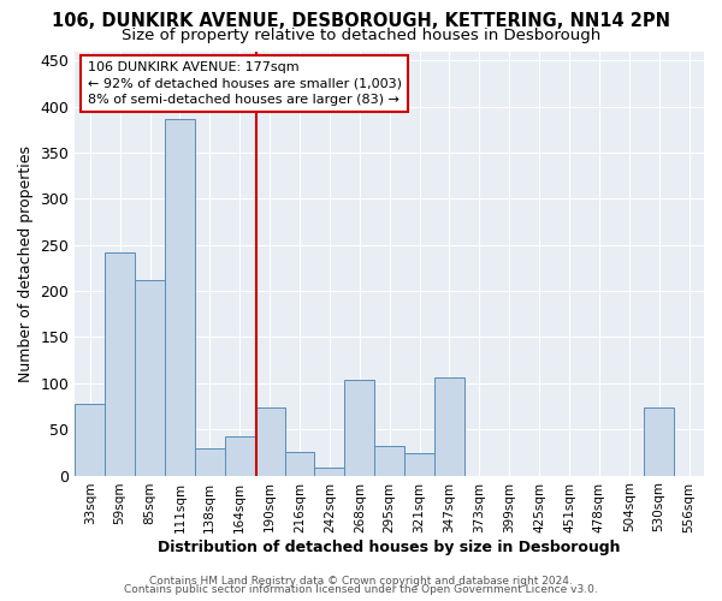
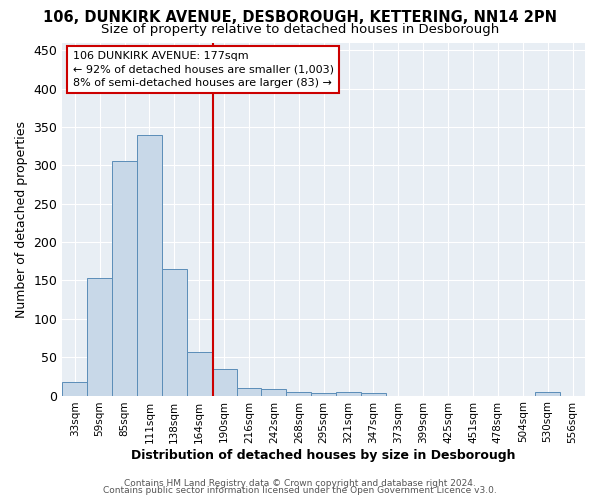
33sqm: 78 -> 18
59sqm: 242 -> 153
85sqm: 212 -> 305
111sqm: 386 -> 340
138sqm: 30 -> 165
164sqm: 42 -> 57
190sqm: 74 -> 35
216sqm: 26 -> 10
268sqm: 104 -> 5
295sqm: 32 -> 3
321sqm: 24 -> 4
347sqm: 106 -> 3
530sqm: 74 -> 5
